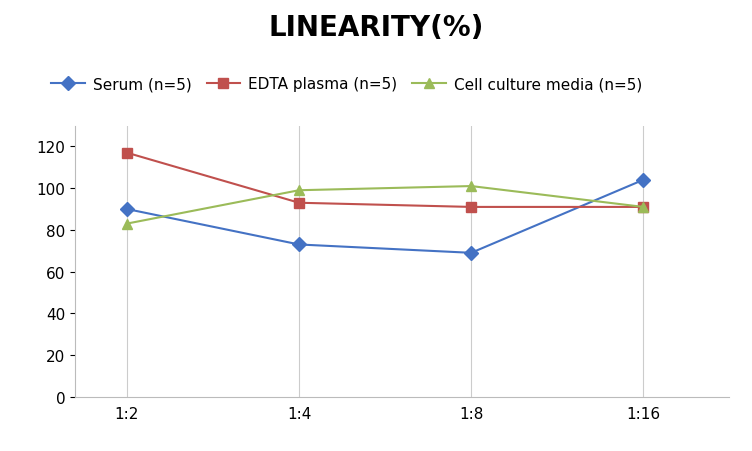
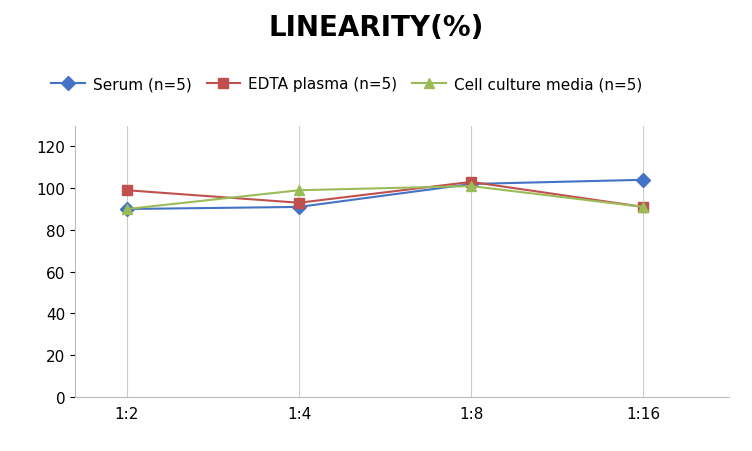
EDTA plasma (n=5)/1:2: 117 -> 99
Cell culture media (n=5)/1:2: 83 -> 90
Serum (n=5)/1:4: 73 -> 91
Serum (n=5)/1:8: 69 -> 102
EDTA plasma (n=5)/1:8: 91 -> 103
